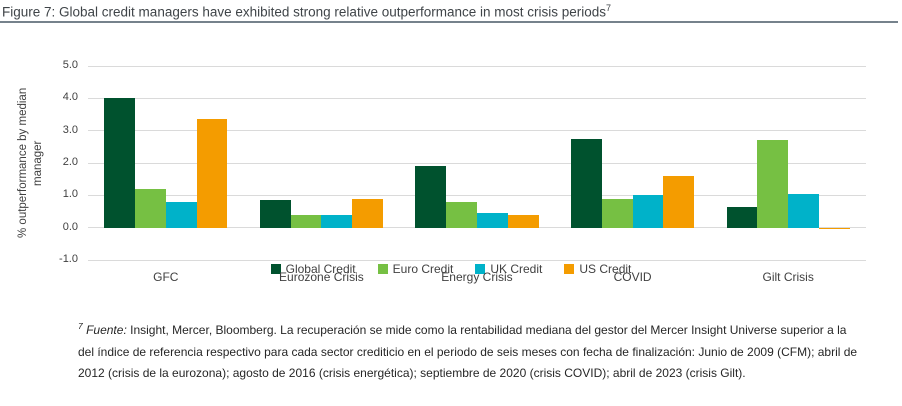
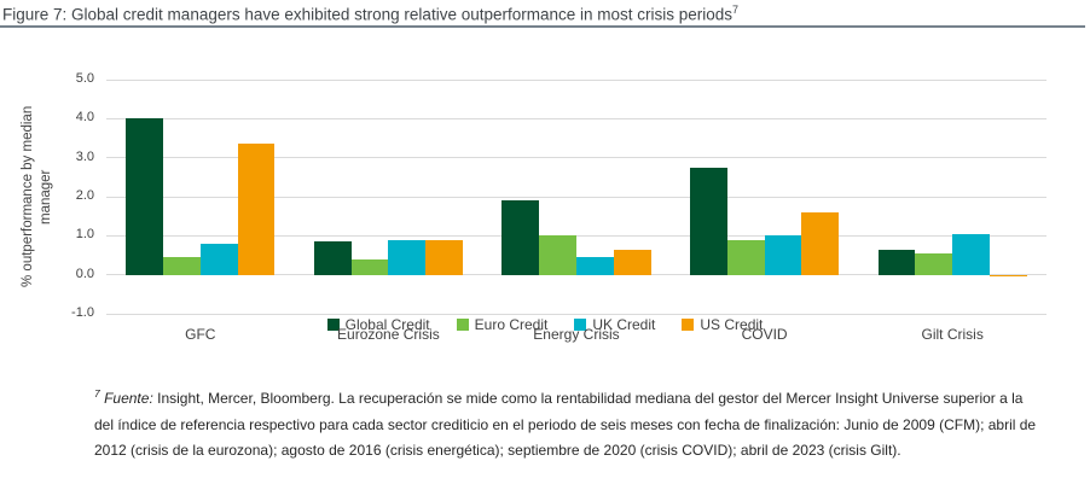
Euro Credit/GFC: 1.2 -> 0.5
UK Credit/Eurozone Crisis: 0.4 -> 0.9
Euro Credit/Energy Crisis: 0.8 -> 1.0
US Credit/Energy Crisis: 0.4 -> 0.7
Euro Credit/Gilt Crisis: 2.7 -> 0.6
